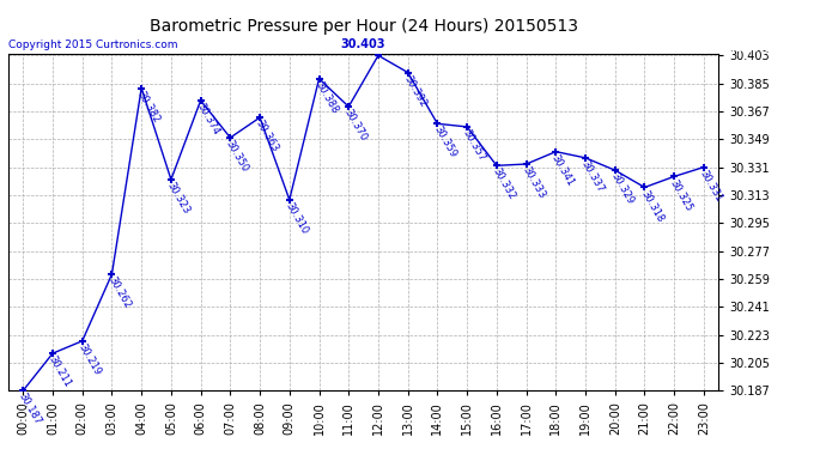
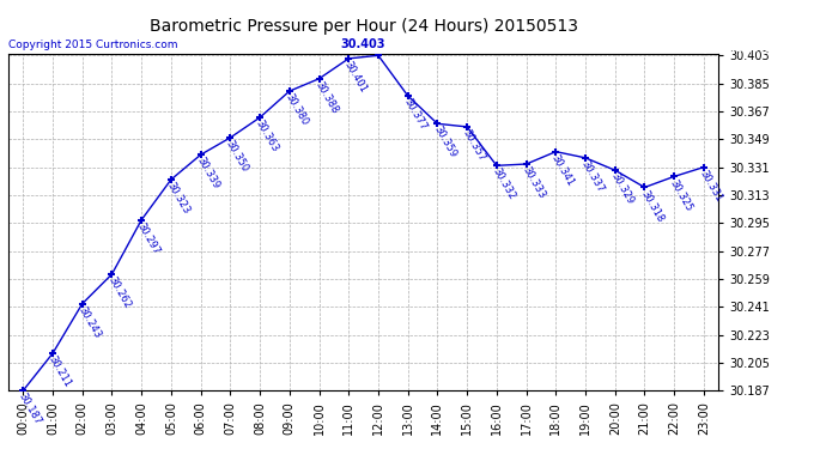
02:00: 30.219 -> 30.243
04:00: 30.382 -> 30.297
06:00: 30.374 -> 30.339
09:00: 30.310 -> 30.380
11:00: 30.370 -> 30.401
13:00: 30.392 -> 30.377
